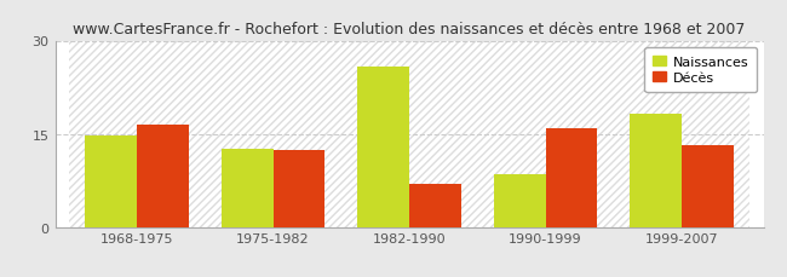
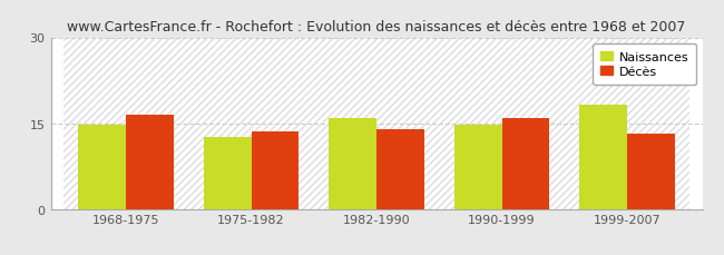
Décès/1975-1982: 12.4 -> 13.5
Naissances/1982-1990: 25.8 -> 15.9
Décès/1982-1990: 7.0 -> 13.9
Naissances/1990-1999: 8.4 -> 14.7
